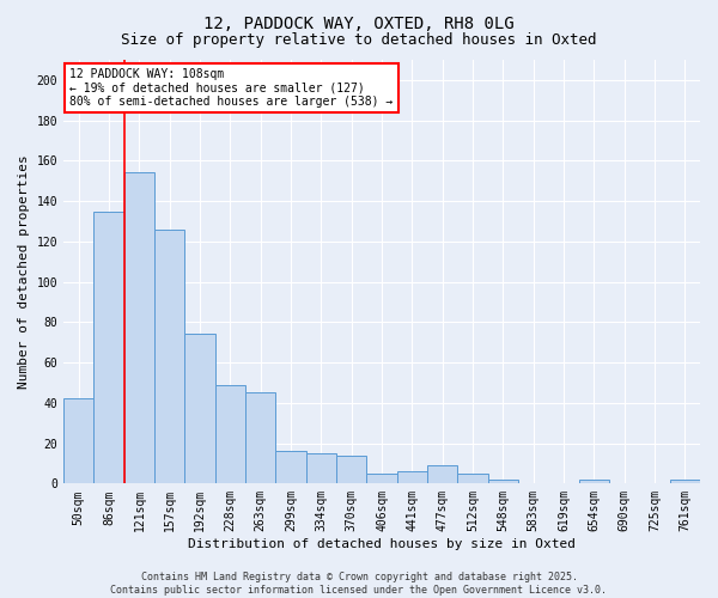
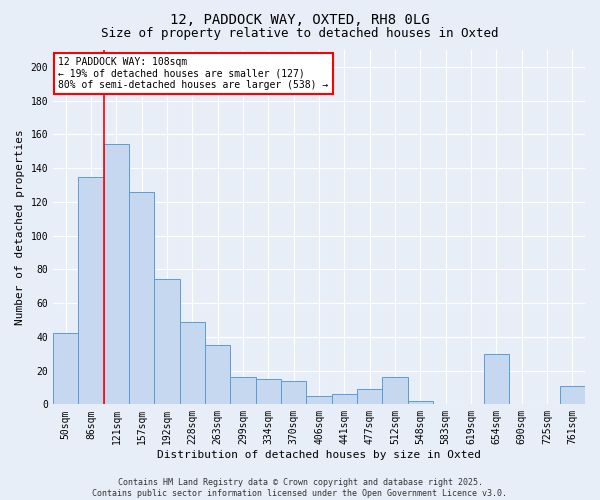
263sqm: 45 -> 35
512sqm: 5 -> 16
654sqm: 2 -> 30
761sqm: 2 -> 11
